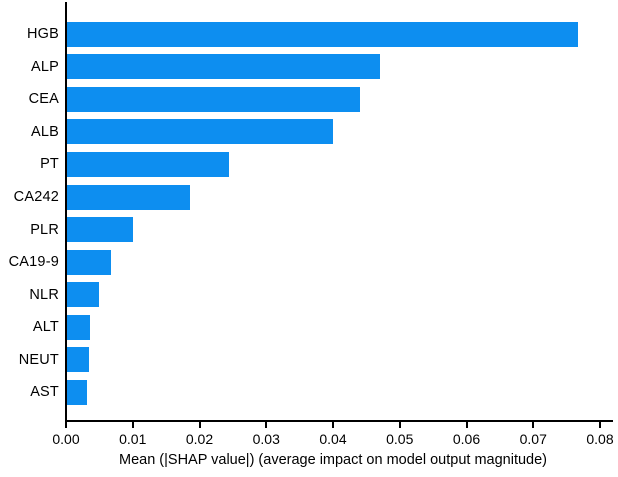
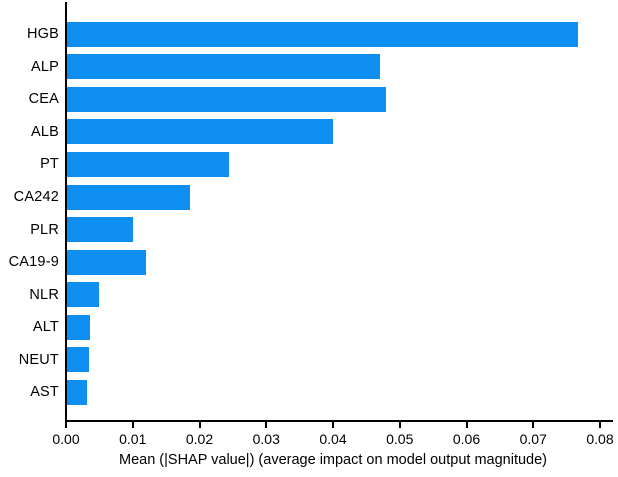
CEA: 0.044 -> 0.048
CA19-9: 0.007 -> 0.012
